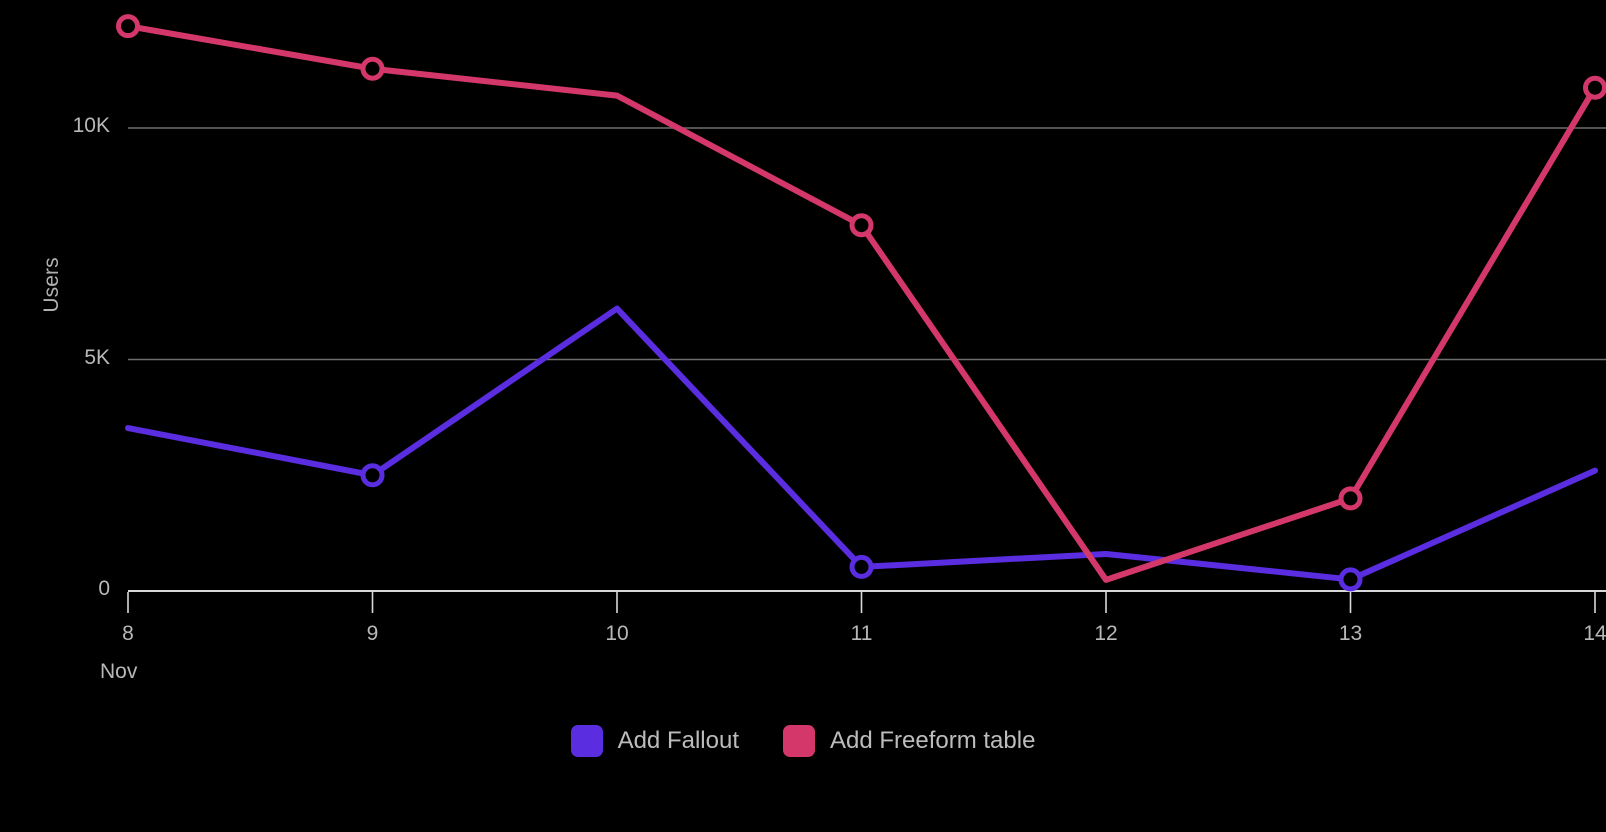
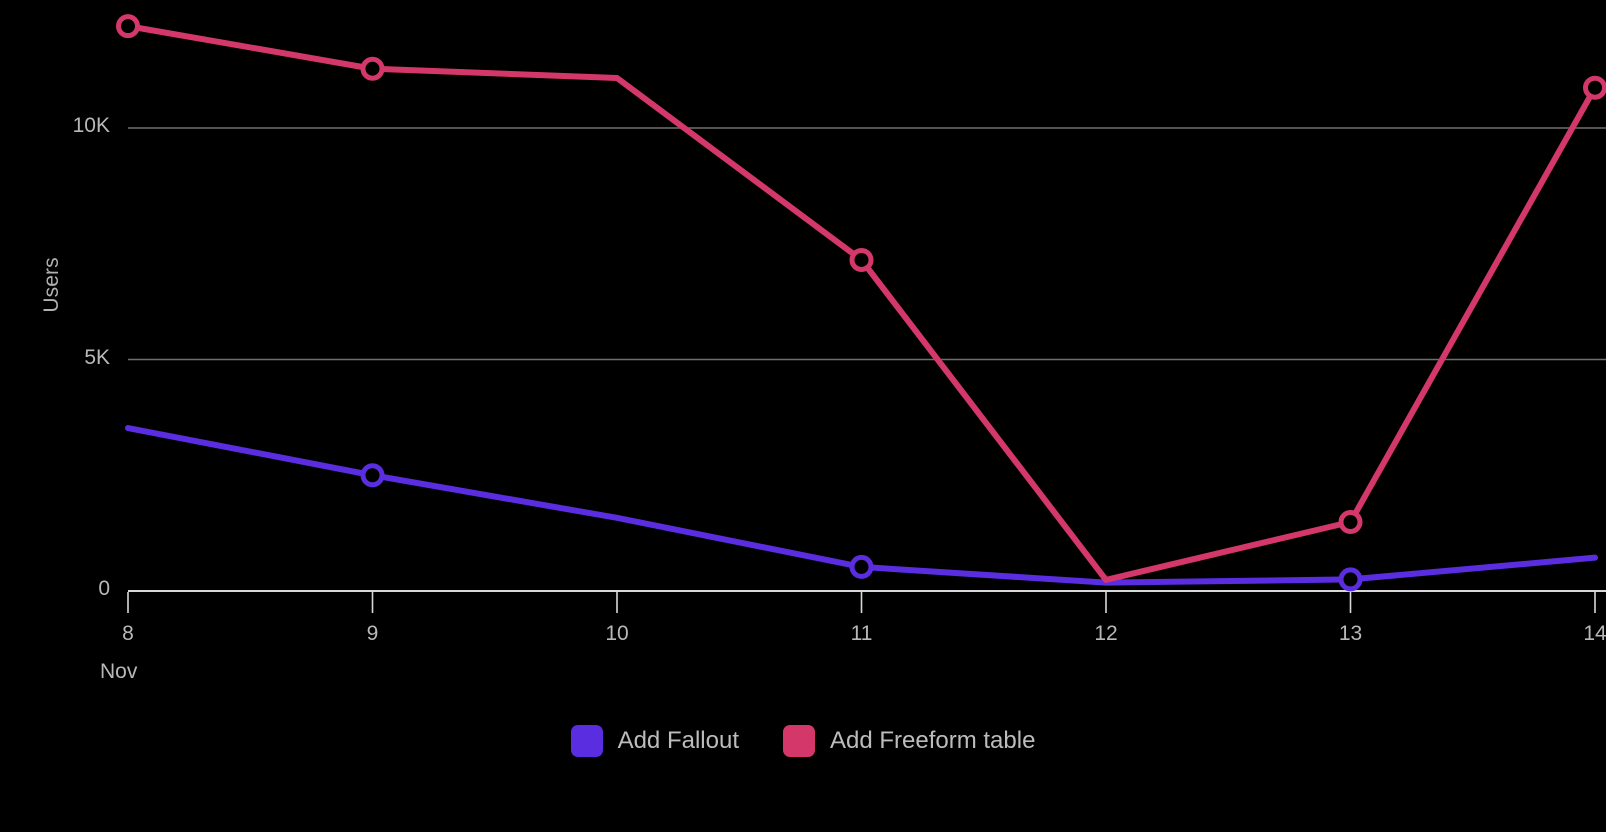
Add Fallout/10: 6.1K -> 1.6K
Add Freeform table/10: 10.7K -> 11.1K
Add Freeform table/11: 7.9K -> 7.2K
Add Fallout/12: 0.8K -> 0.2K
Add Freeform table/13: 2.0K -> 1.5K
Add Fallout/14: 2.6K -> 0.7K
